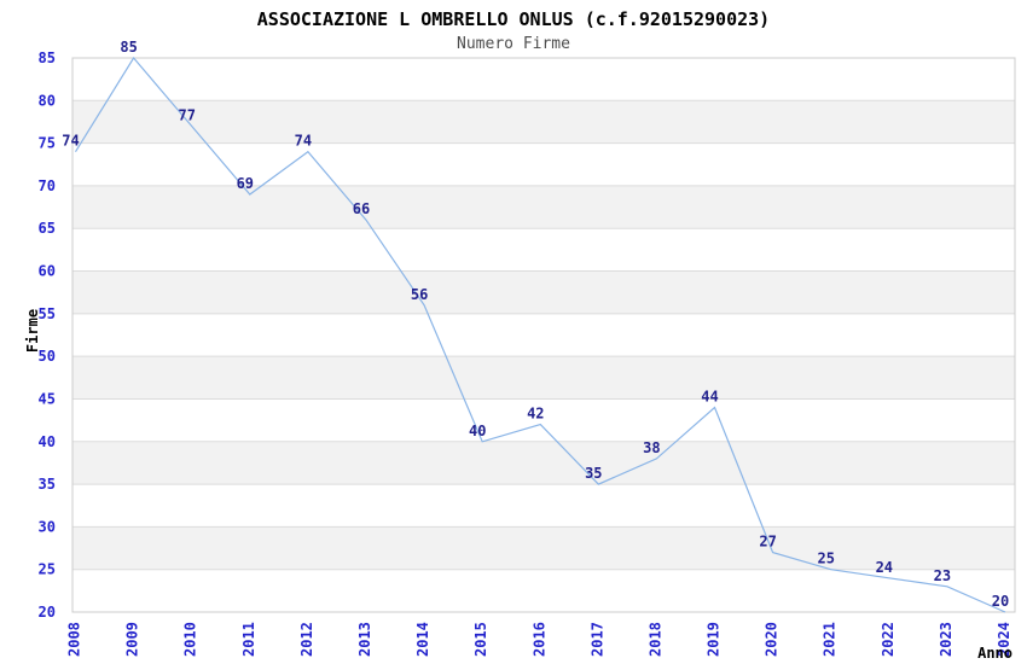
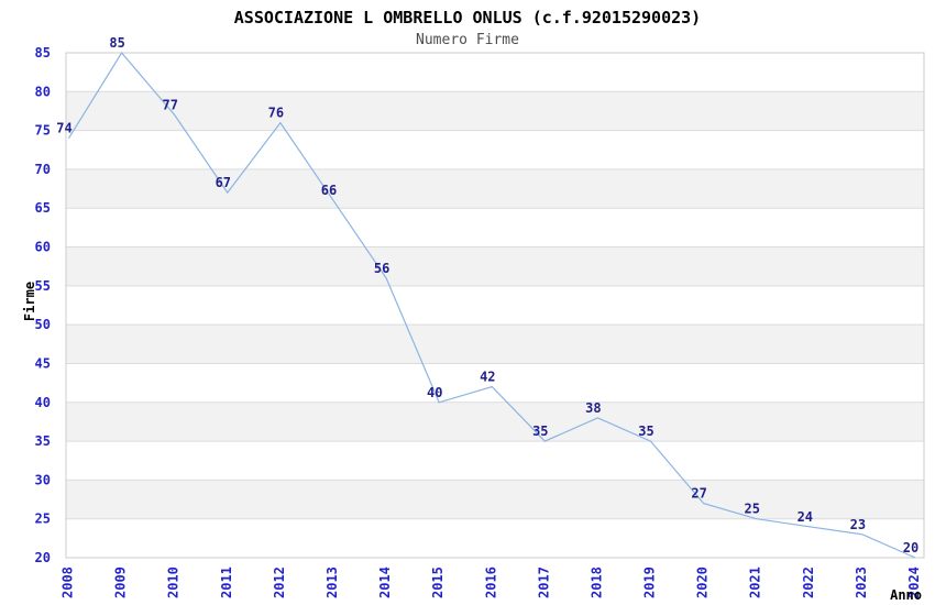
2011: 69 -> 67
2012: 74 -> 76
2019: 44 -> 35
